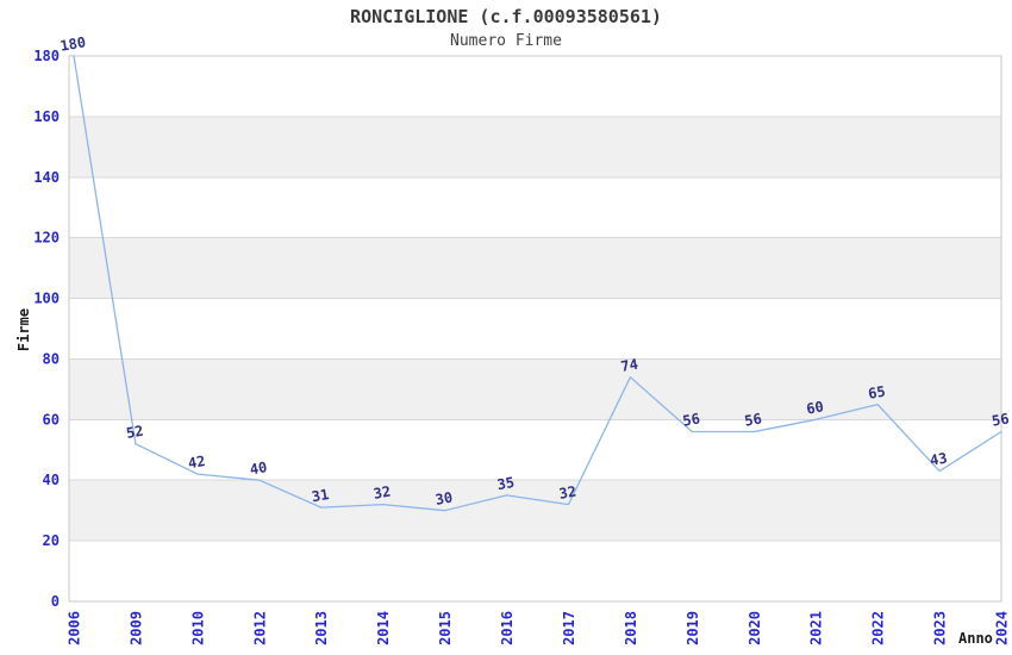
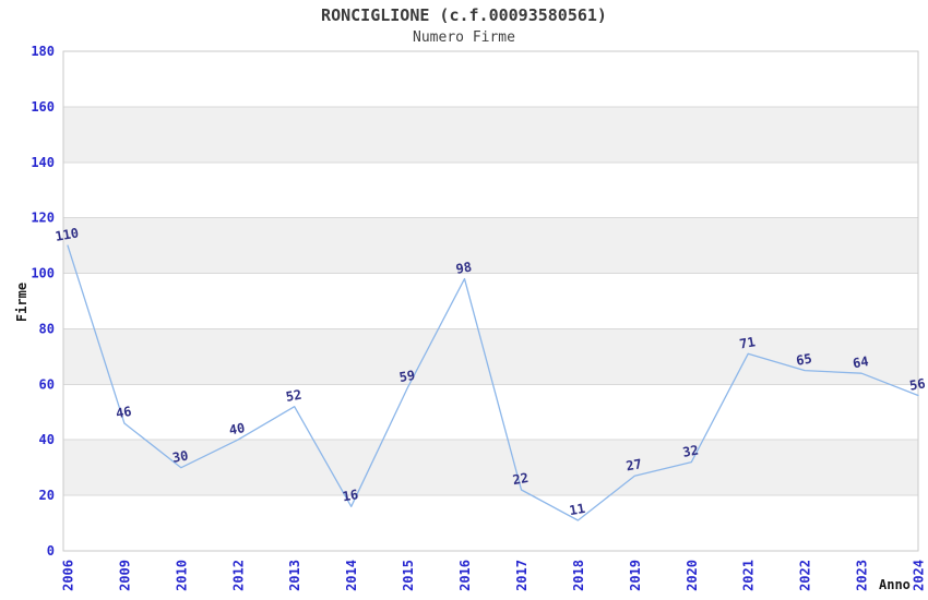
2006: 180 -> 110
2009: 52 -> 46
2010: 42 -> 30
2013: 31 -> 52
2014: 32 -> 16
2015: 30 -> 59
2016: 35 -> 98
2017: 32 -> 22
2018: 74 -> 11
2019: 56 -> 27
2020: 56 -> 32
2021: 60 -> 71
2023: 43 -> 64
